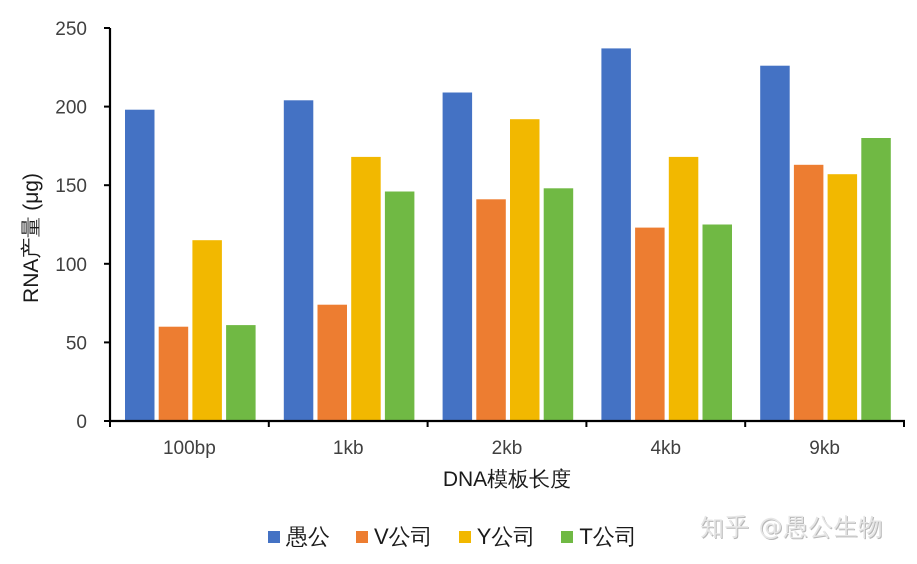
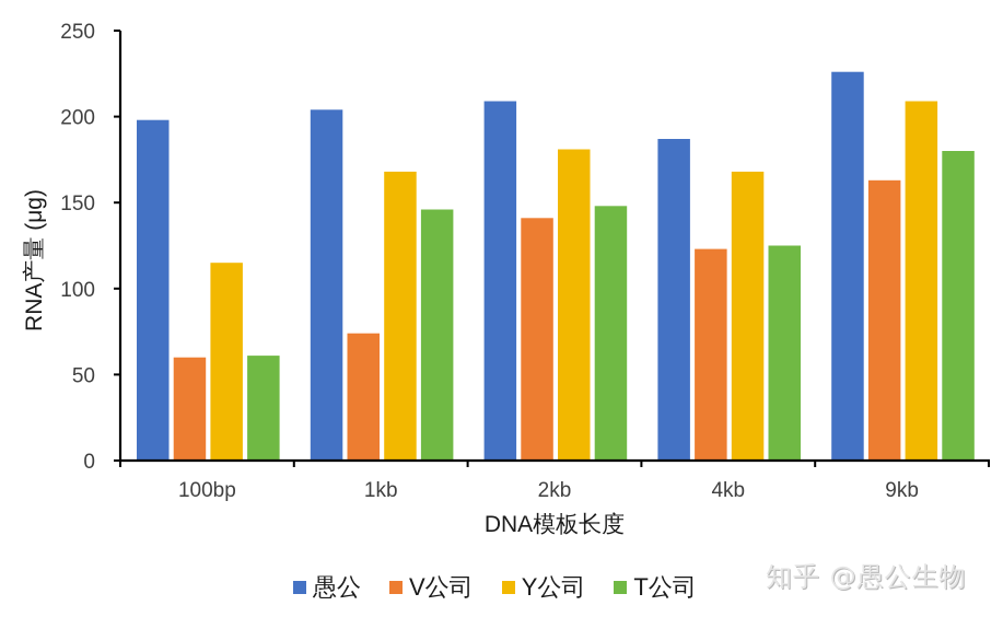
Y公司/2kb: 192 -> 181
愚公/4kb: 237 -> 187
Y公司/9kb: 157 -> 209
